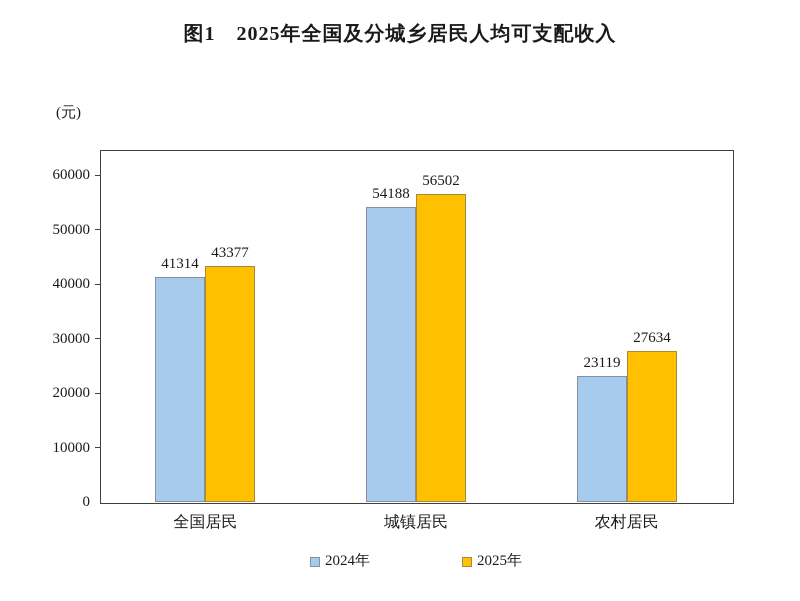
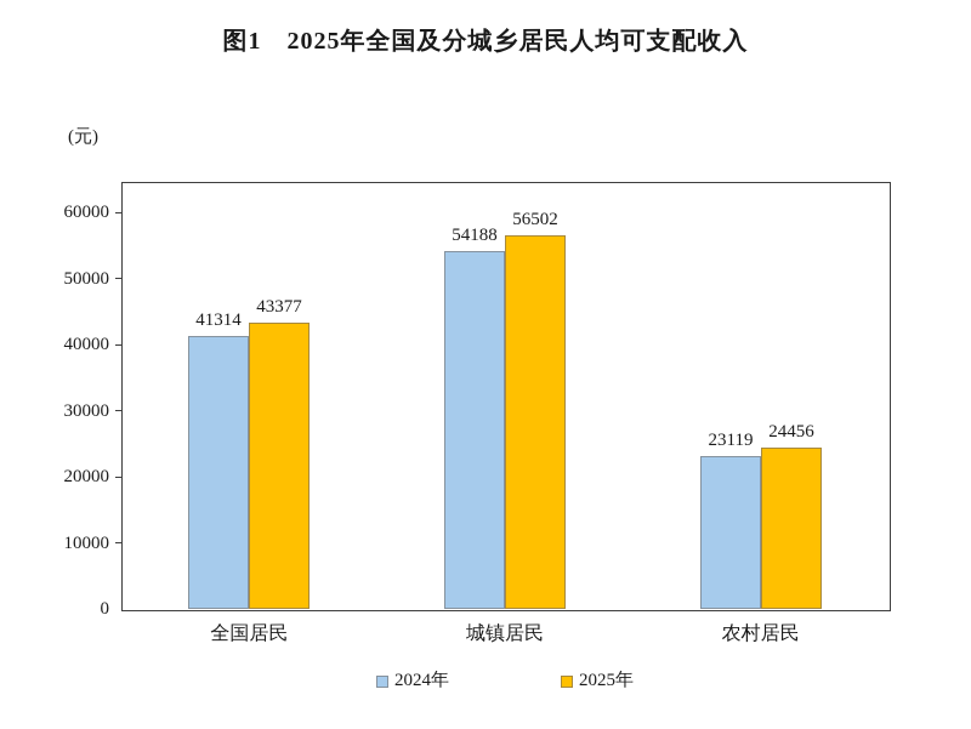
2025年/农村居民: 27634 -> 24456
